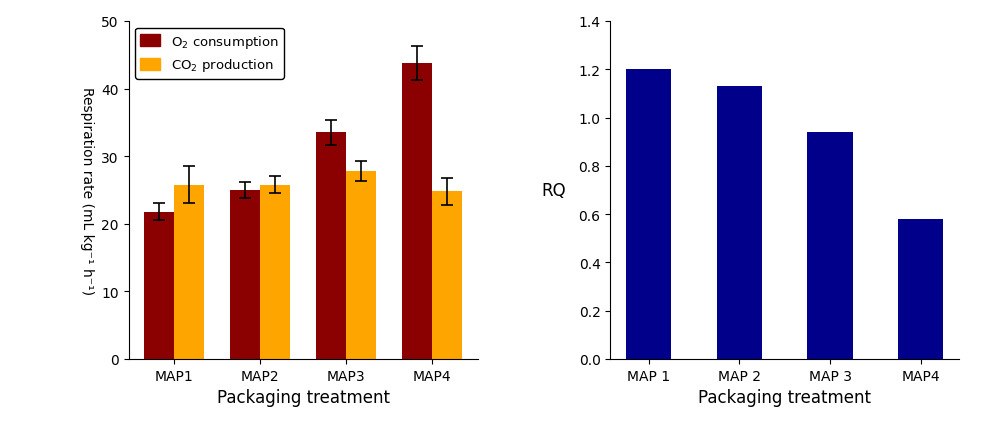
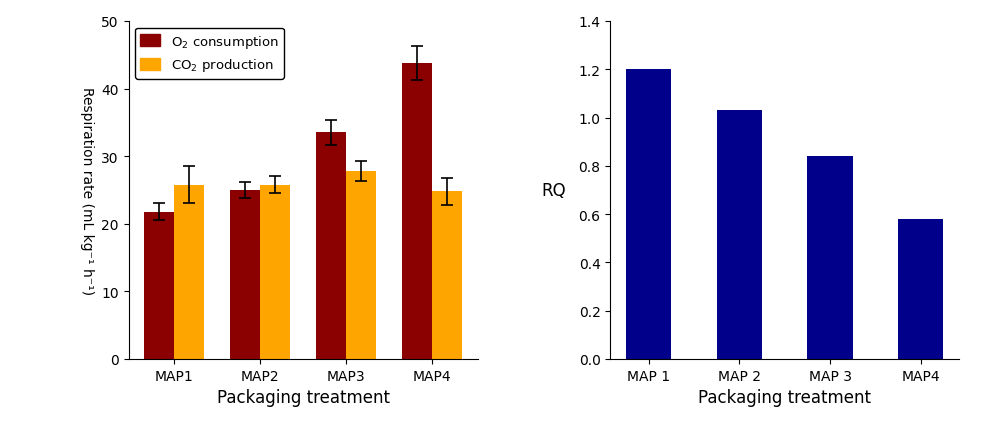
MAP 2: 1.13 -> 1.03
MAP 3: 0.94 -> 0.84
